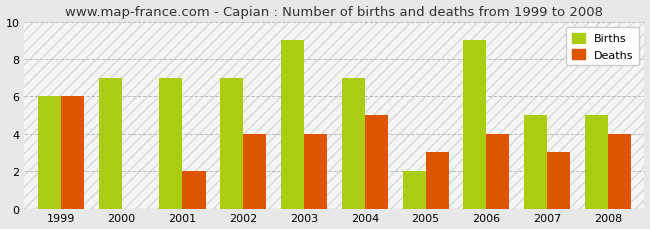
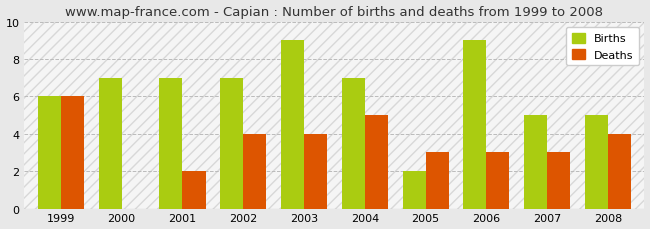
Deaths/2006: 4 -> 3
